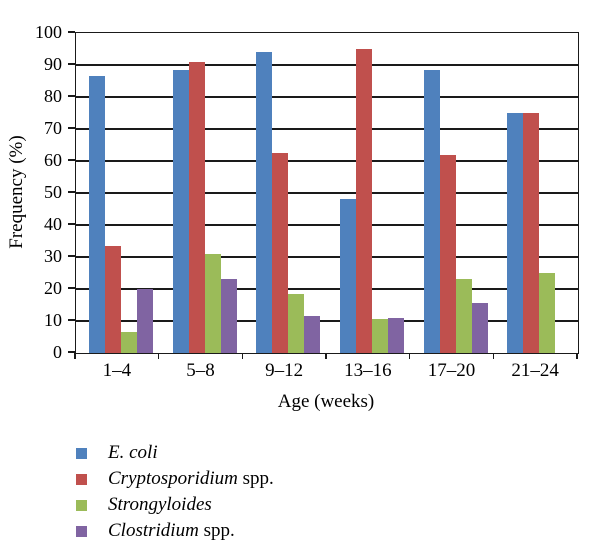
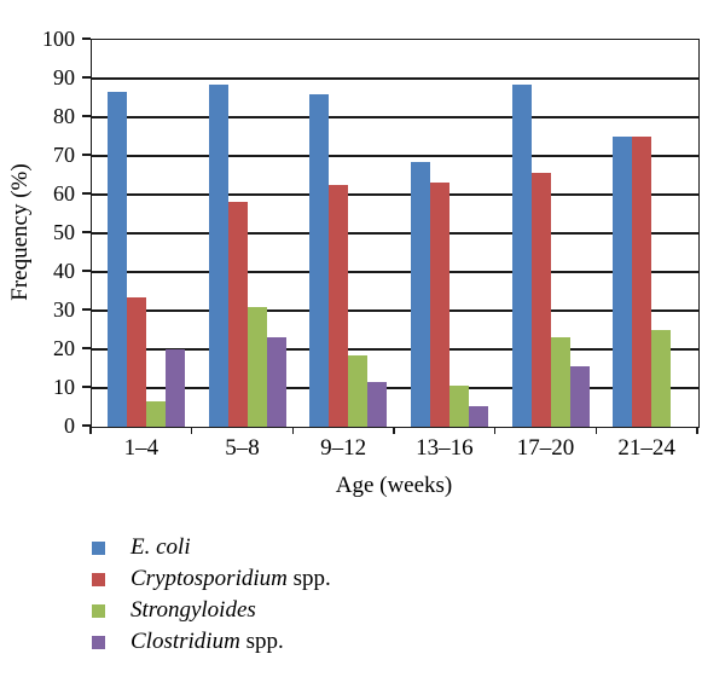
Cryptosporidium spp./5–8: 91 -> 58
E. coli/9–12: 94 -> 86
E. coli/13–16: 48 -> 68
Cryptosporidium spp./13–16: 95 -> 63
Clostridium spp./13–16: 11 -> 5
Cryptosporidium spp./17–20: 62 -> 66
